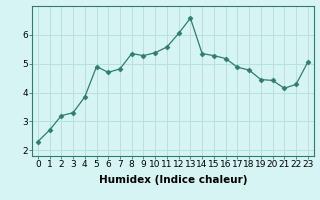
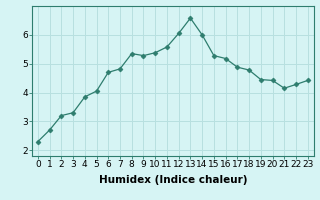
5: 4.90 -> 4.05
14: 5.35 -> 6.00
23: 5.05 -> 4.42
